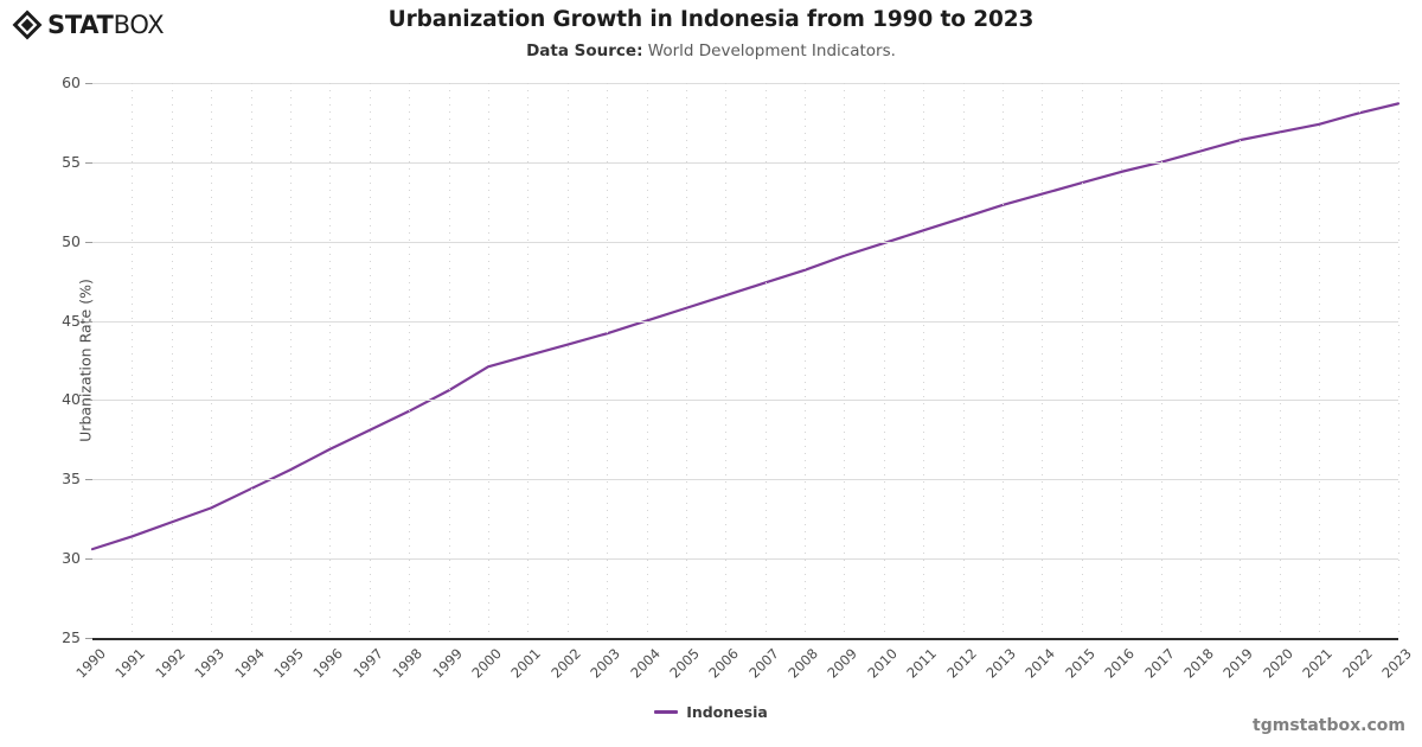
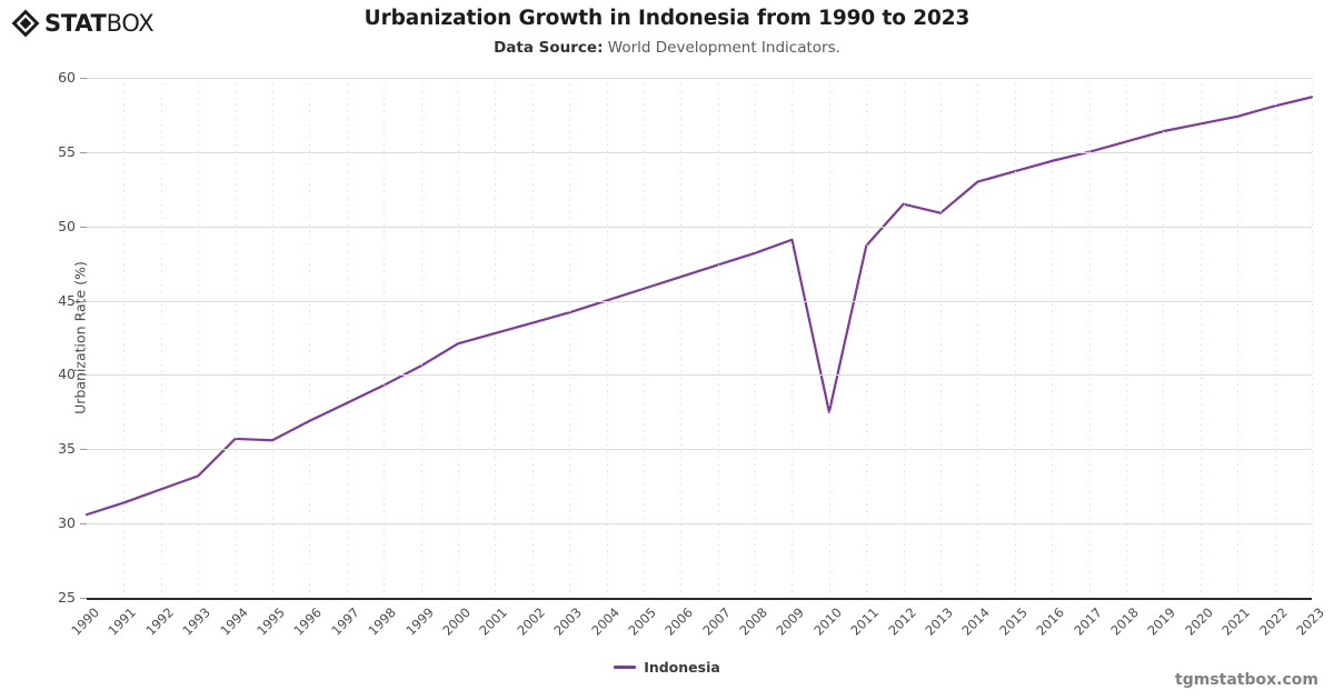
1994: 34.4 -> 35.7
2010: 49.9 -> 37.5
2011: 50.7 -> 48.7
2013: 52.3 -> 50.9
